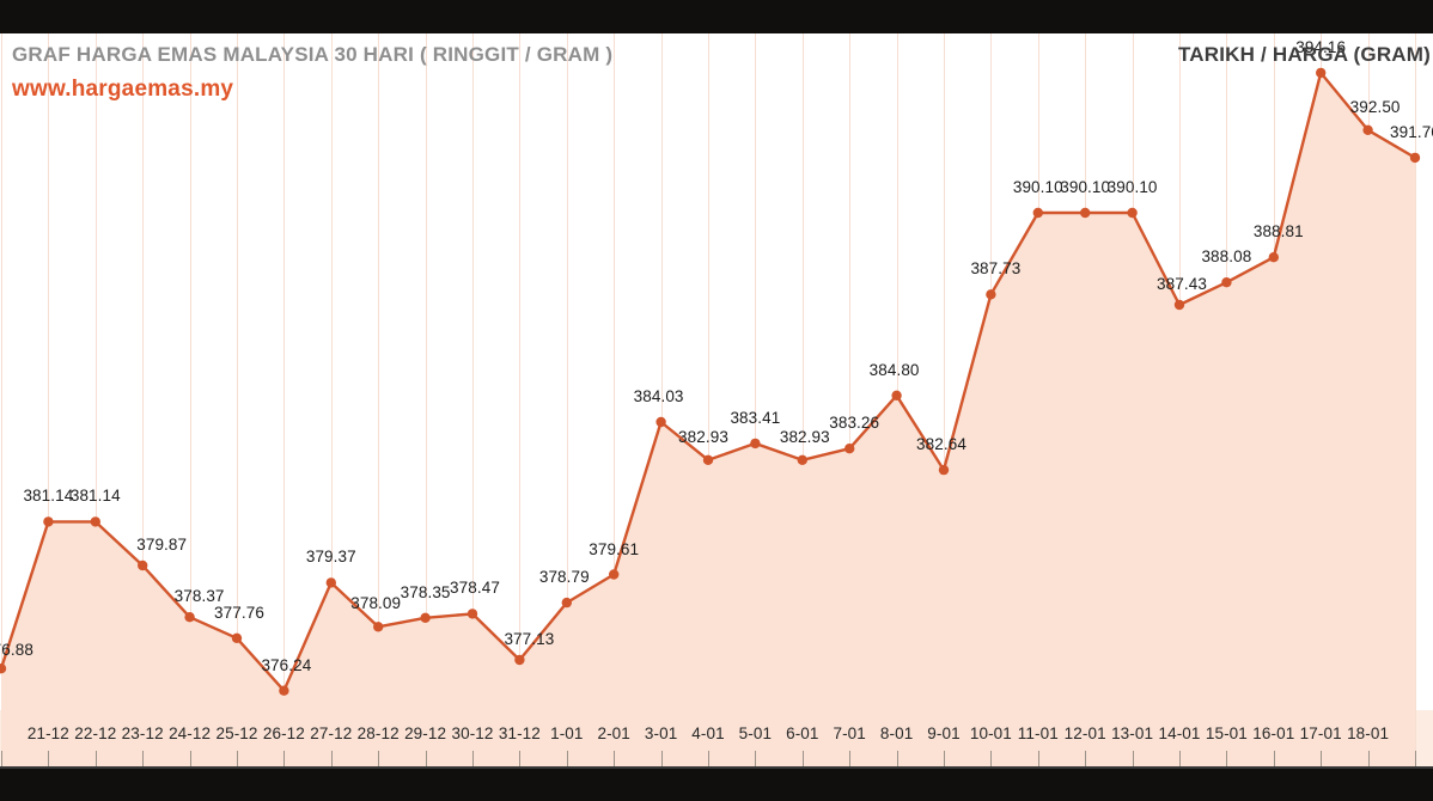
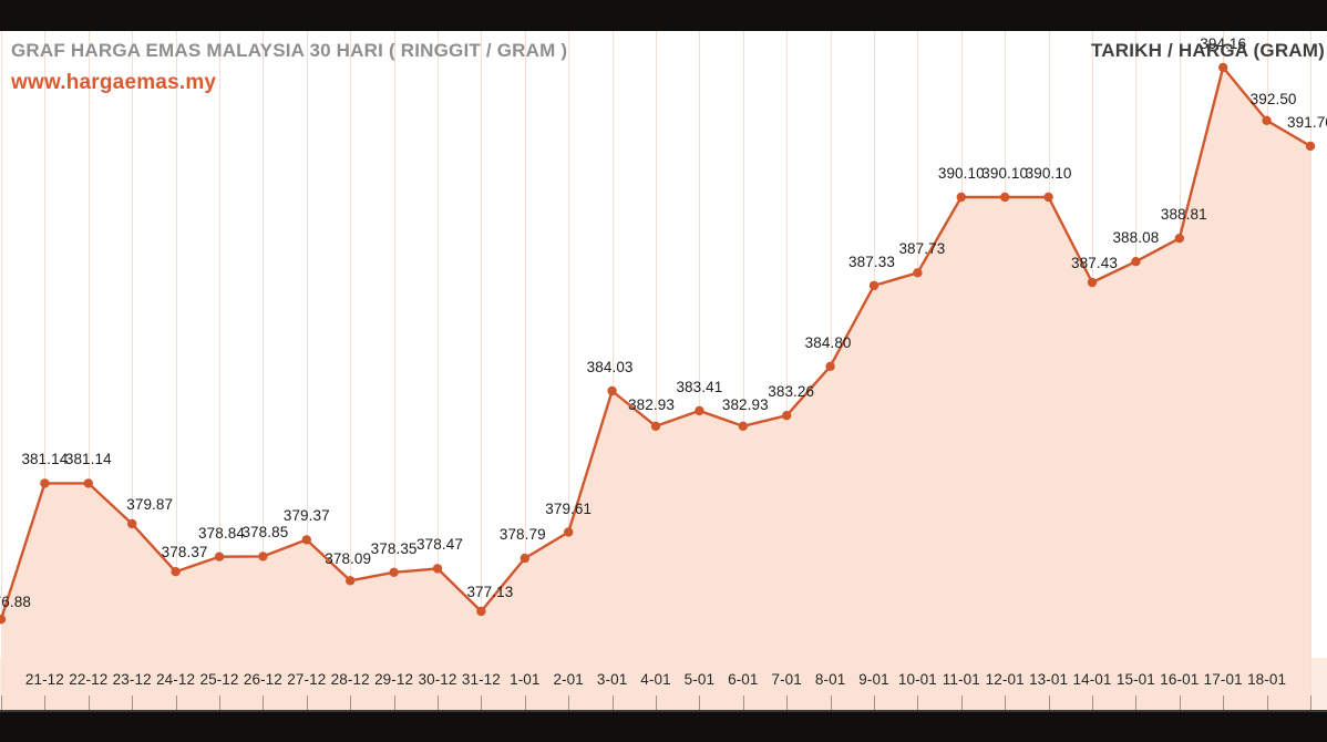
25-12: 377.76 -> 378.84
26-12: 376.24 -> 378.85
9-01: 382.64 -> 387.33
